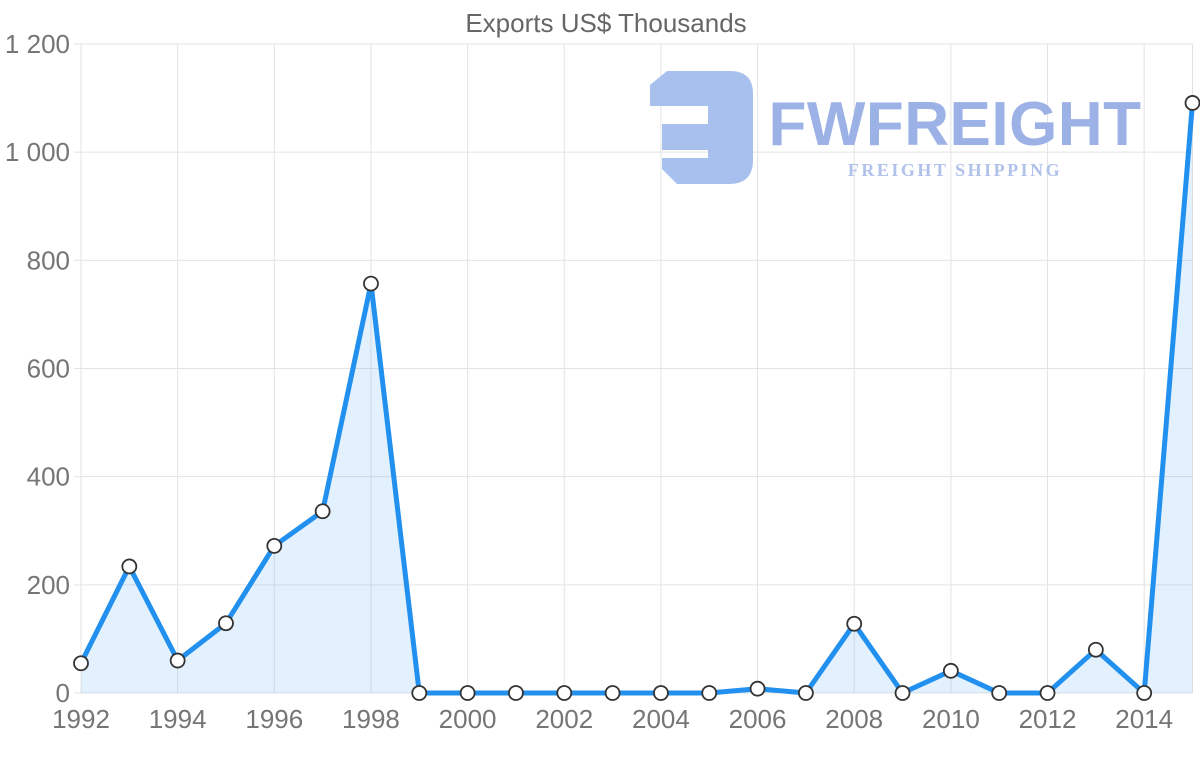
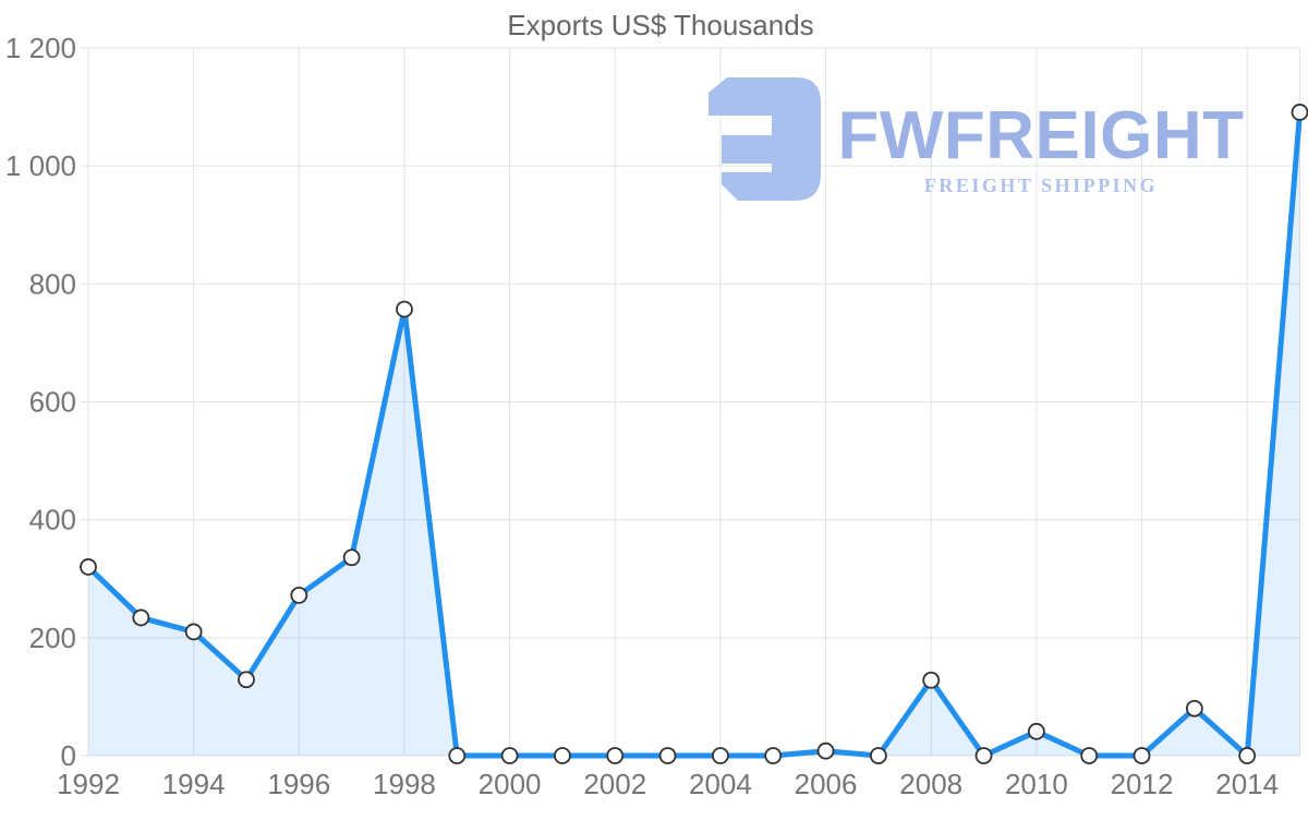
1992: 60 -> 320
1994: 60 -> 210
